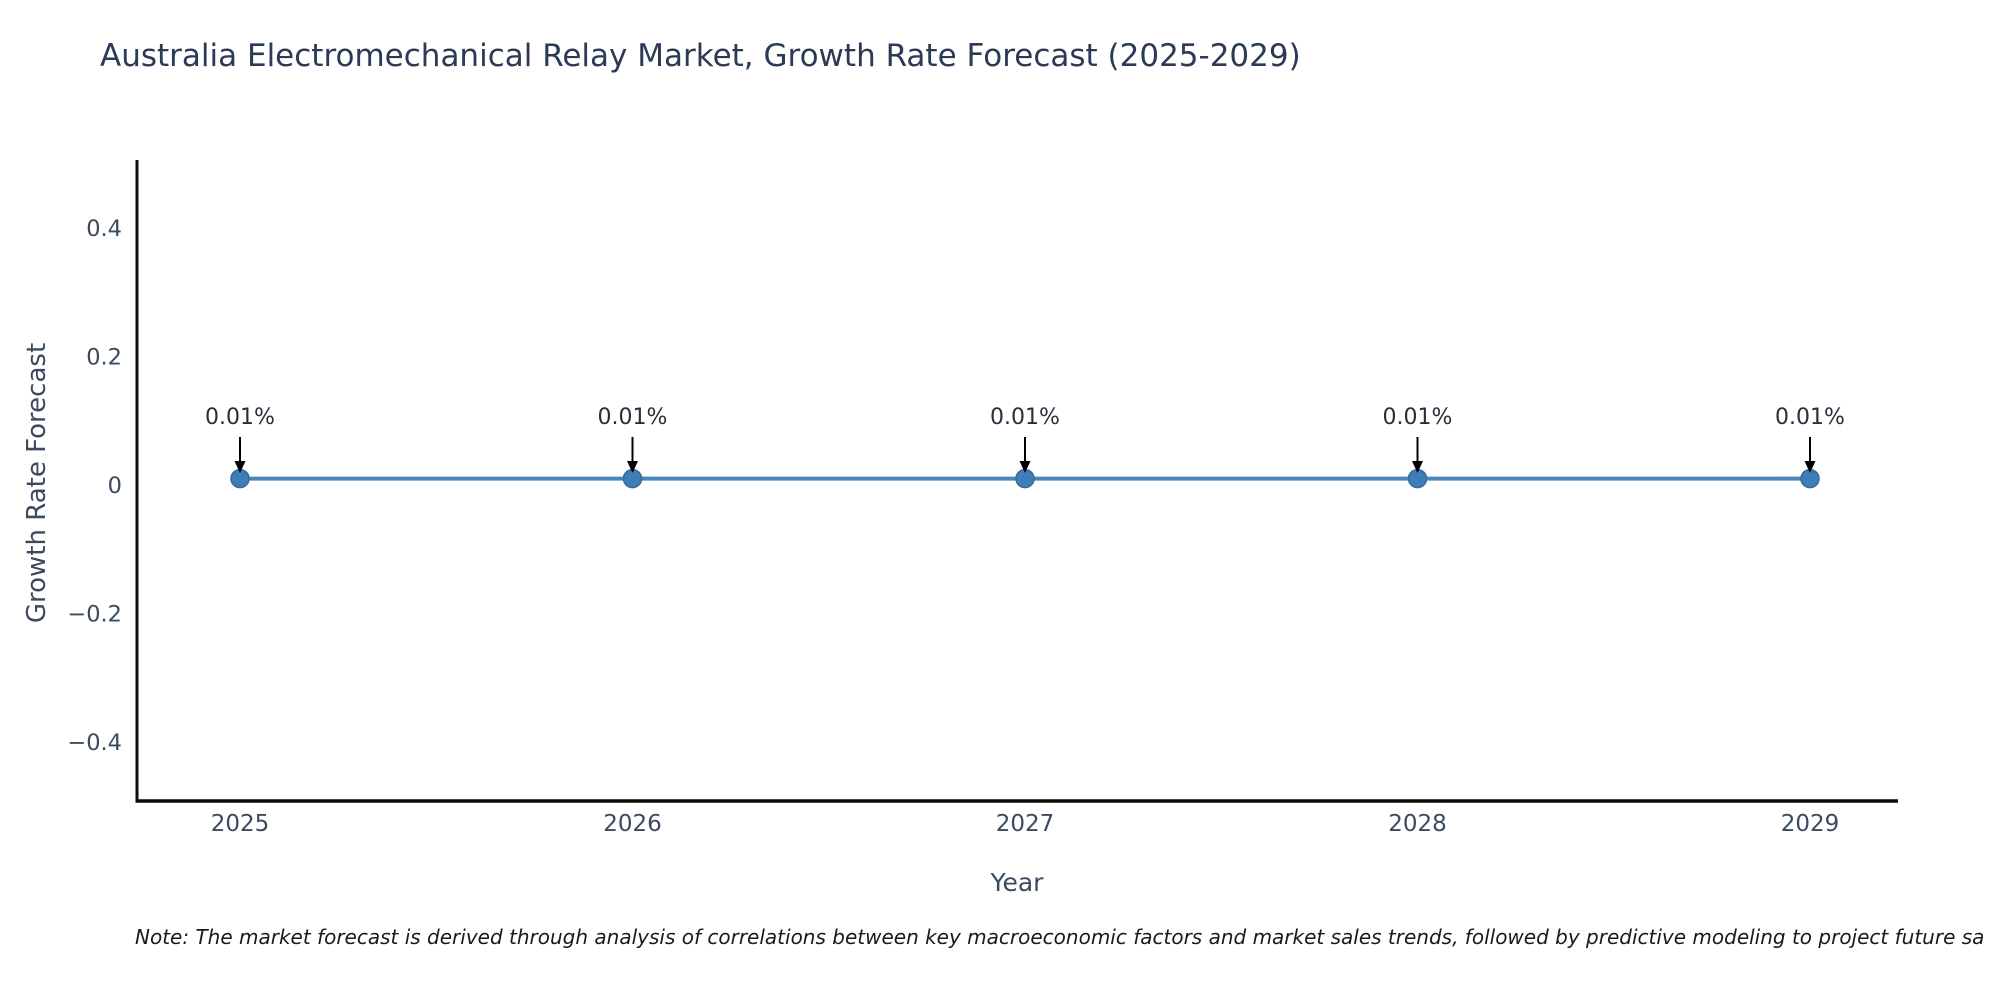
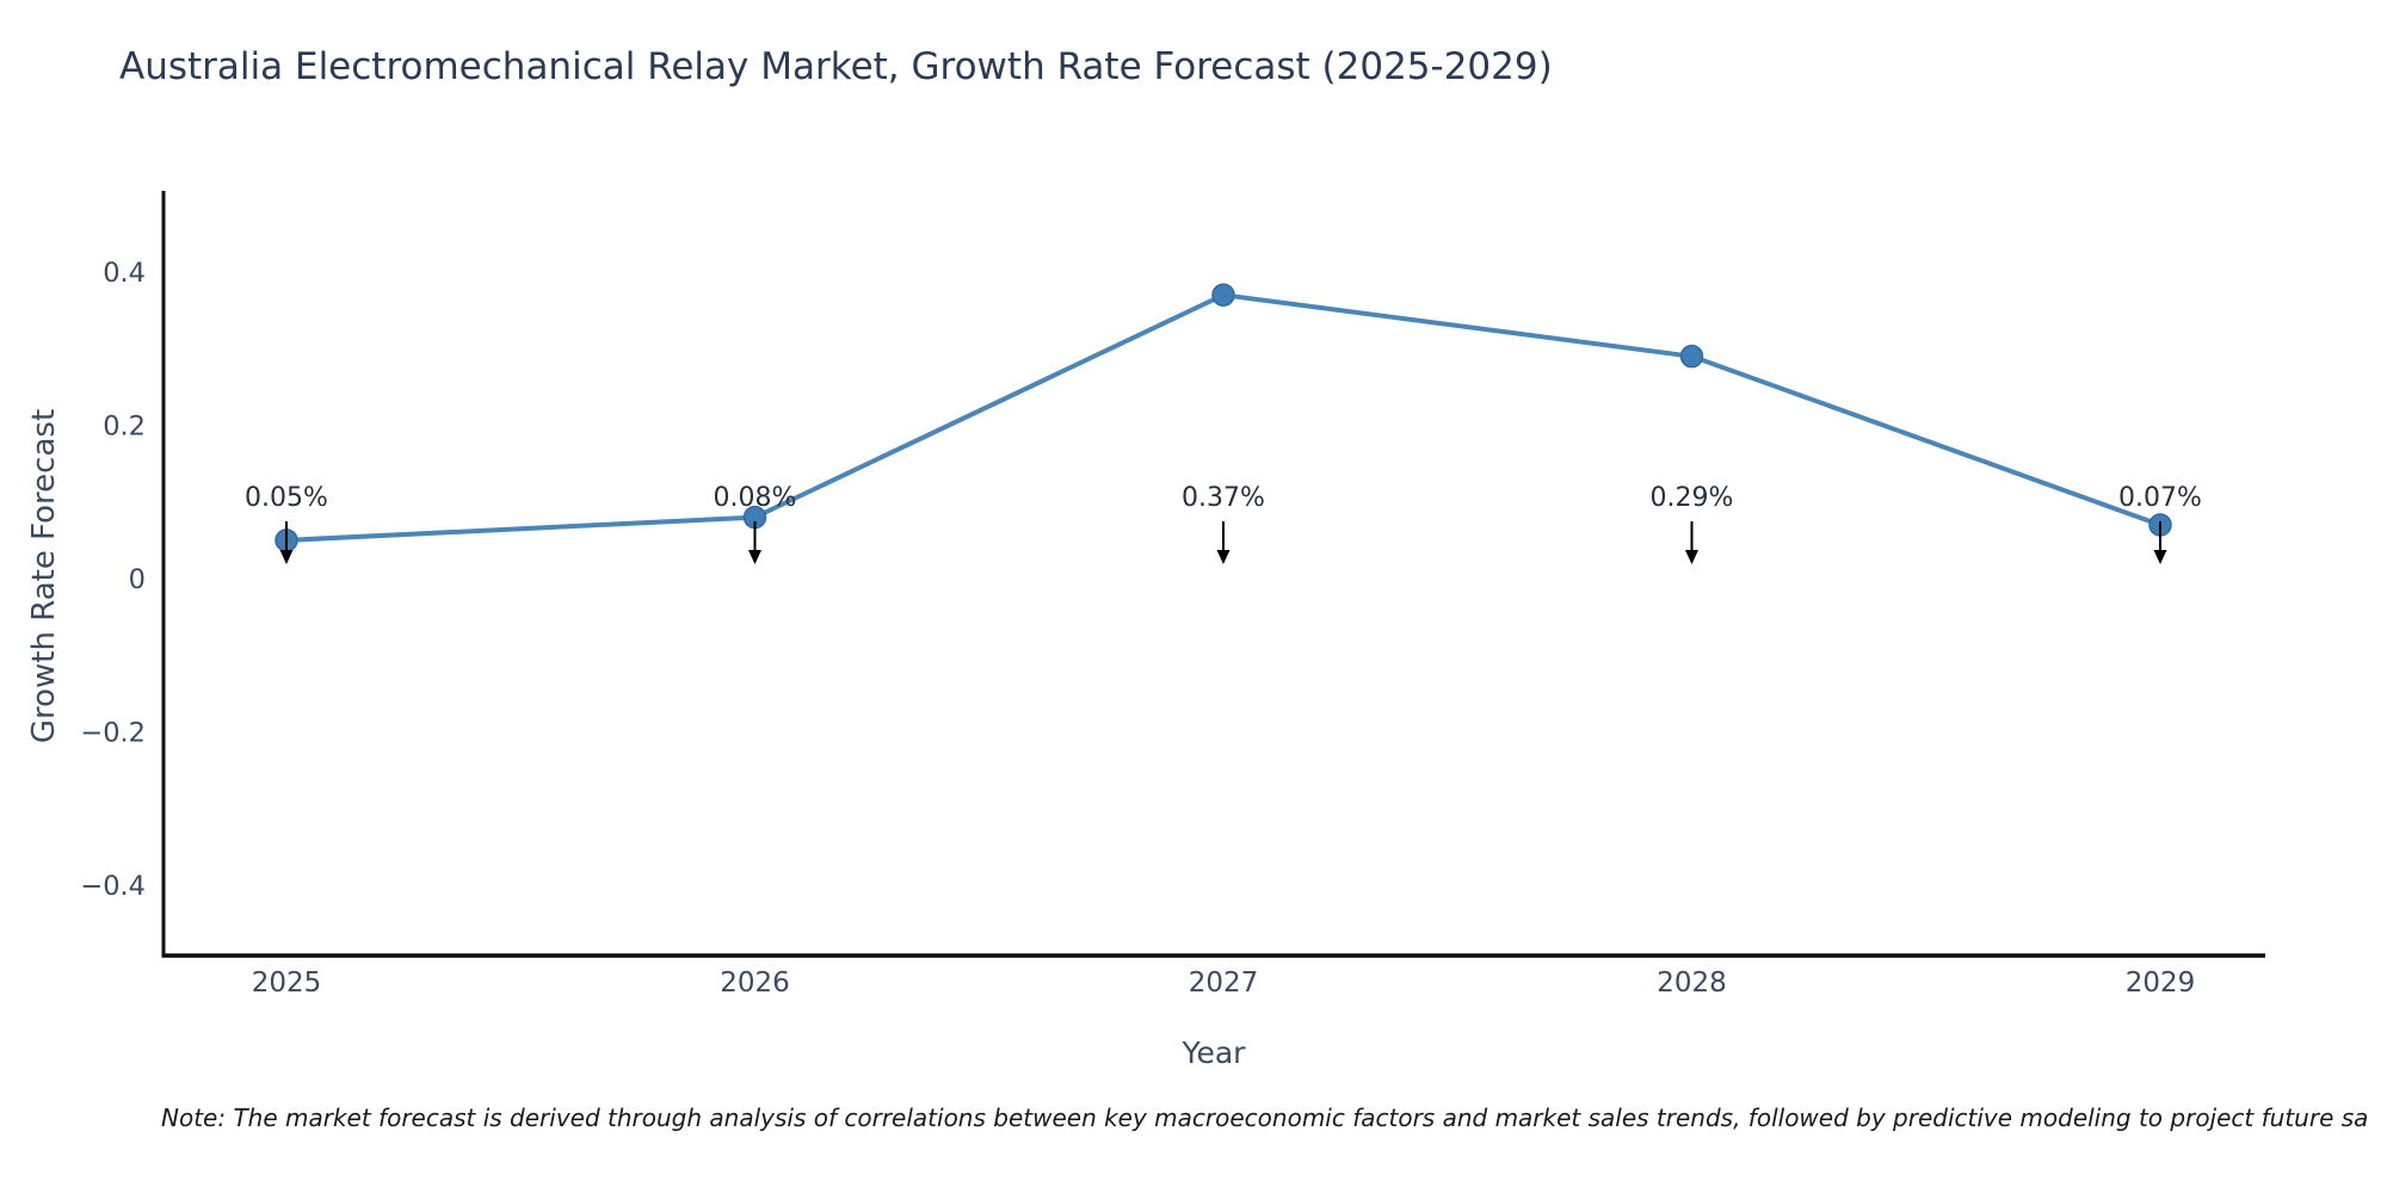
2025: 0.01% -> 0.05%
2026: 0.01% -> 0.08%
2027: 0.01% -> 0.37%
2028: 0.01% -> 0.29%
2029: 0.01% -> 0.07%
